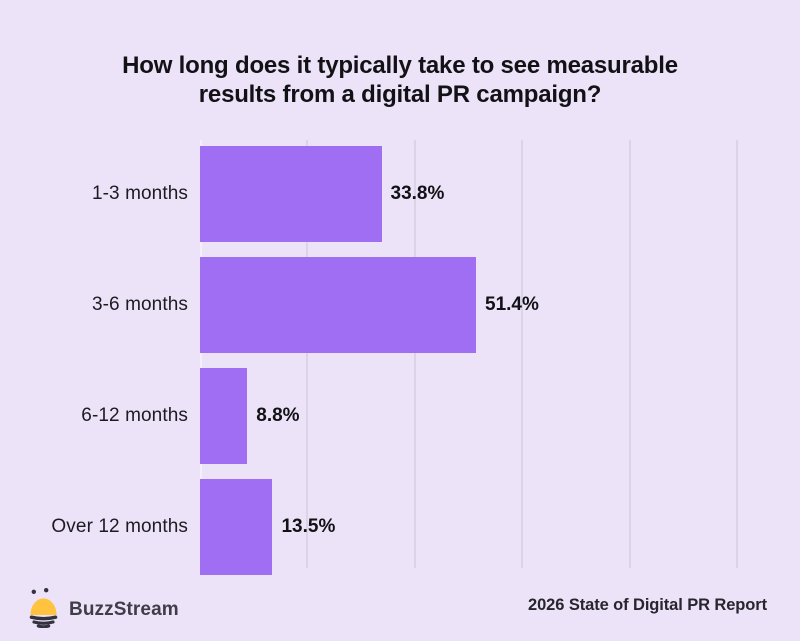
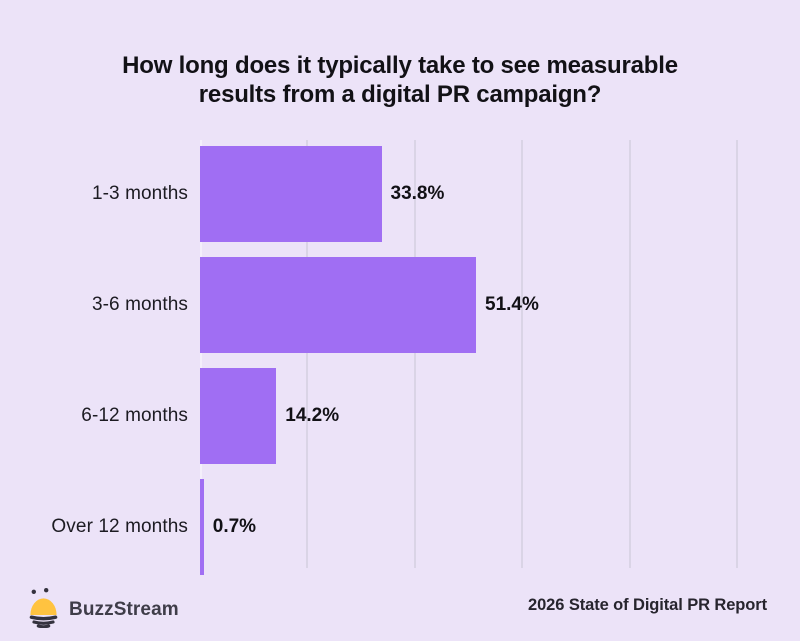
6-12 months: 8.8% -> 14.2%
Over 12 months: 13.5% -> 0.7%
